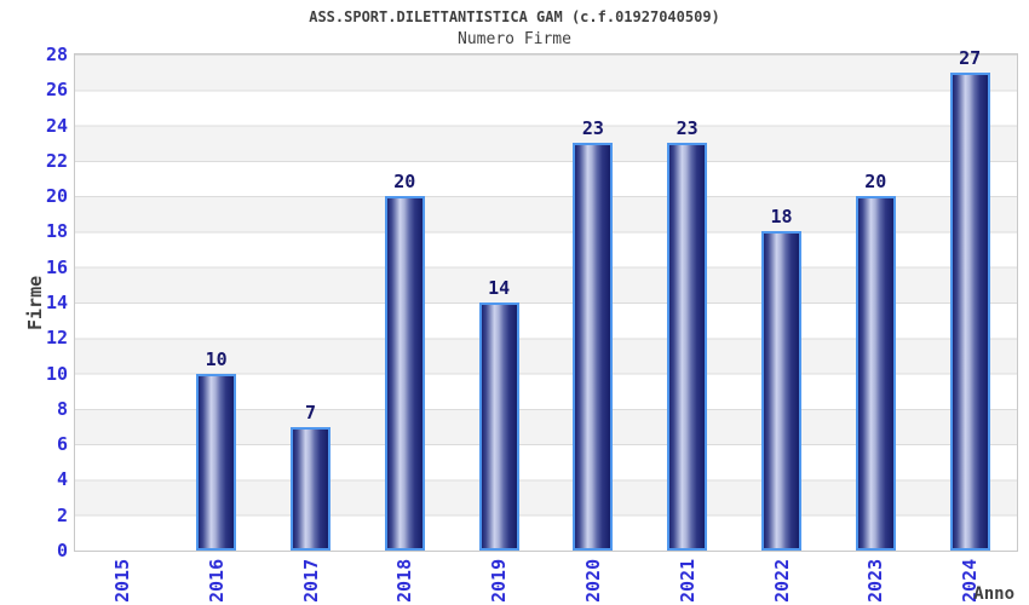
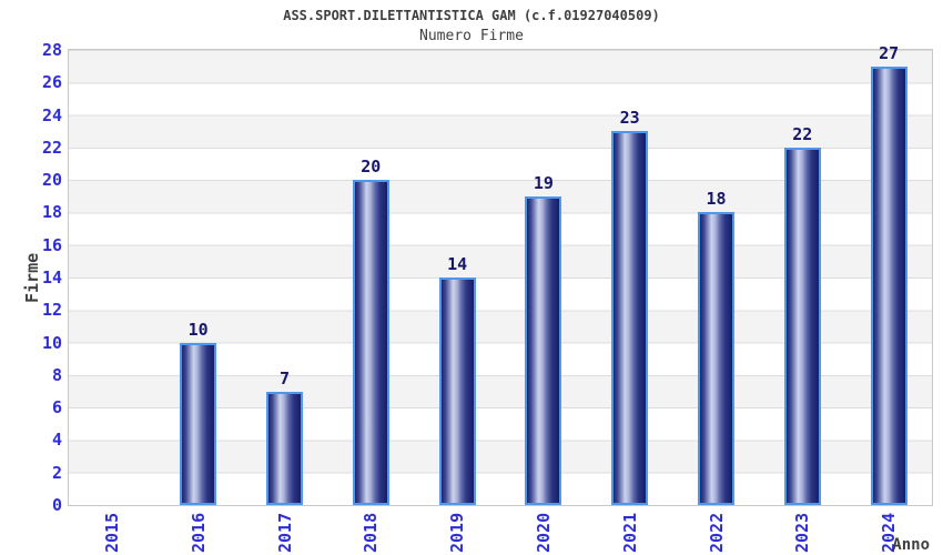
2020: 23 -> 19
2023: 20 -> 22
